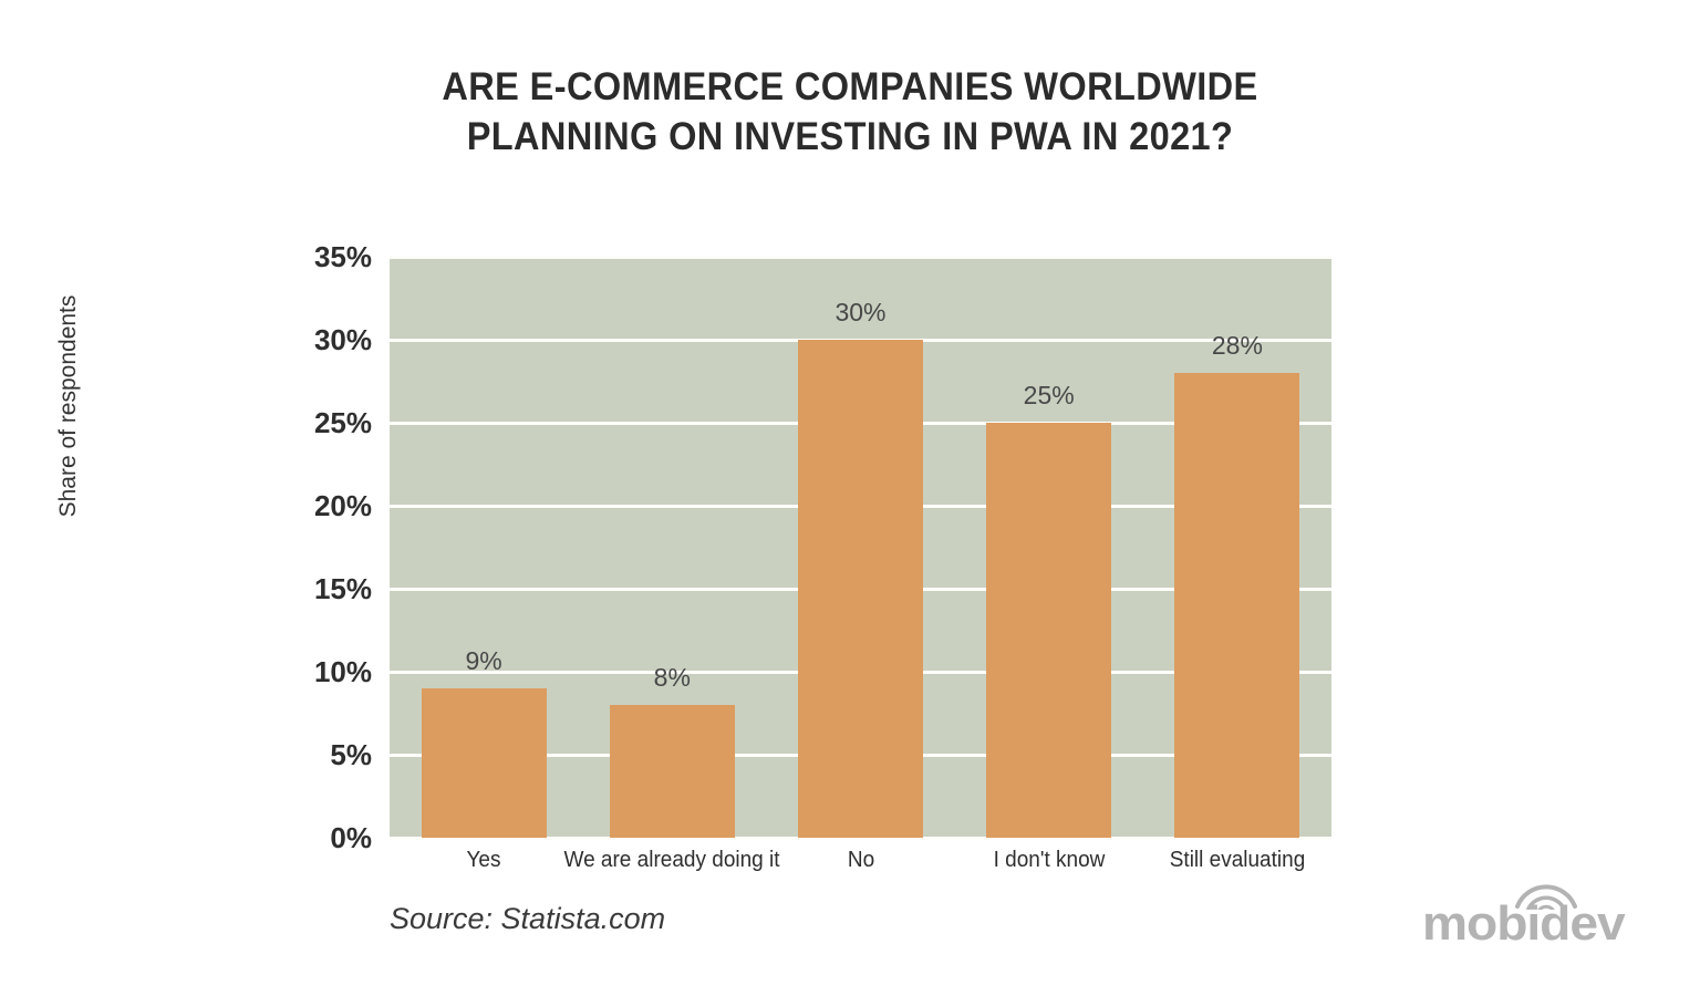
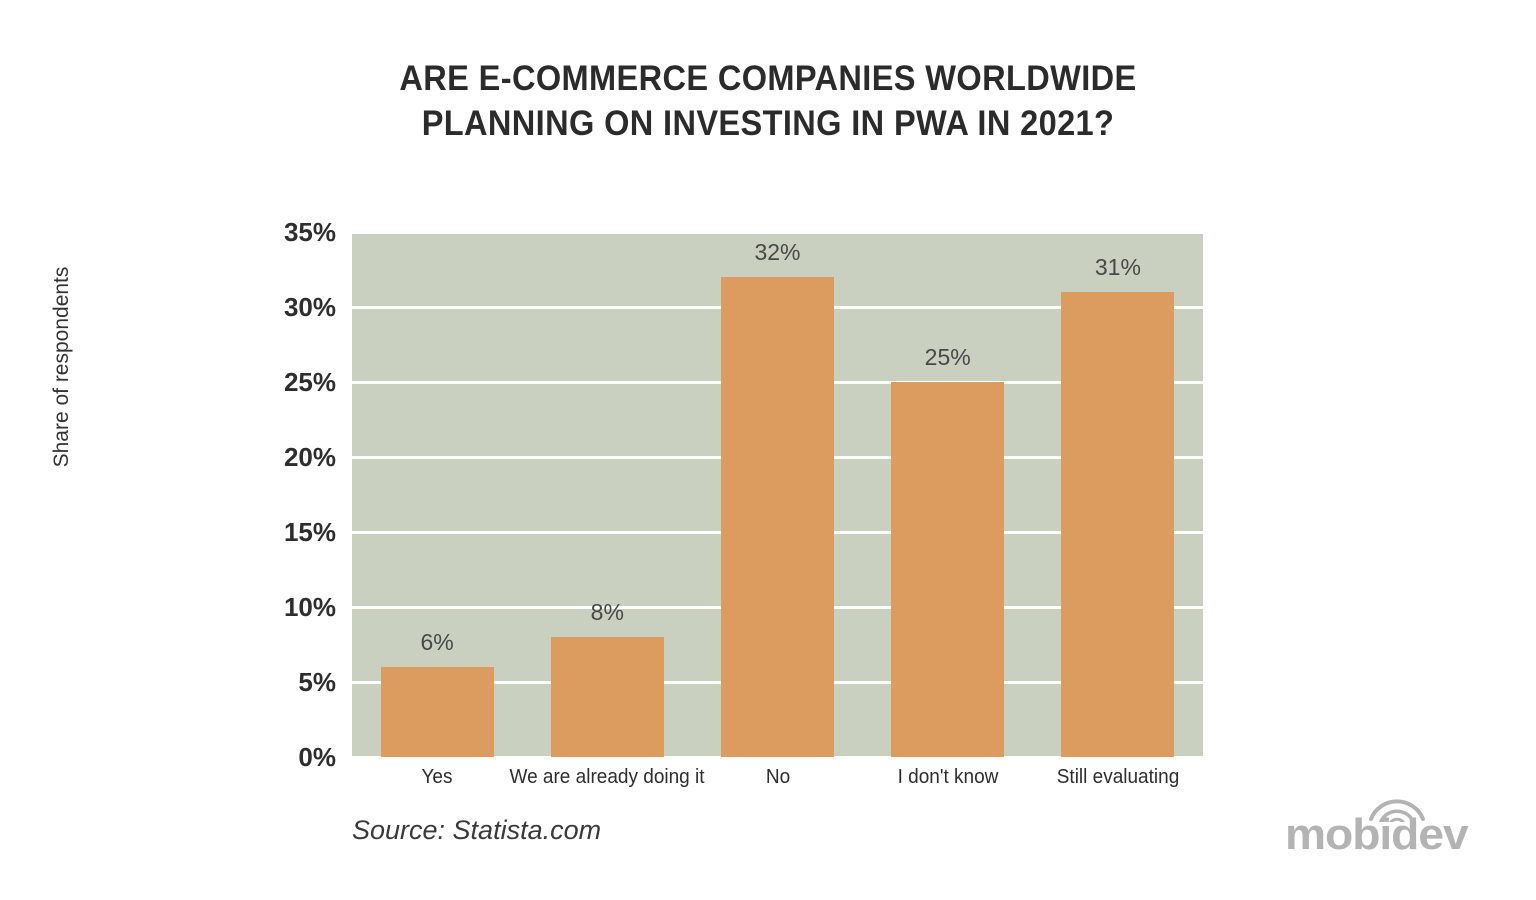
Yes: 9% -> 6%
No: 30% -> 32%
Still evaluating: 28% -> 31%
